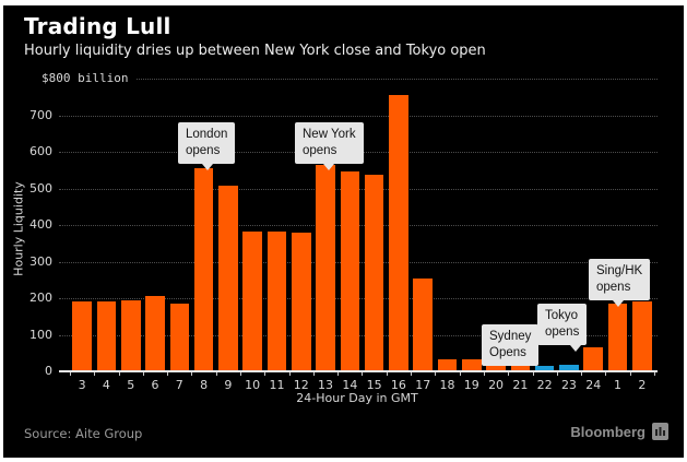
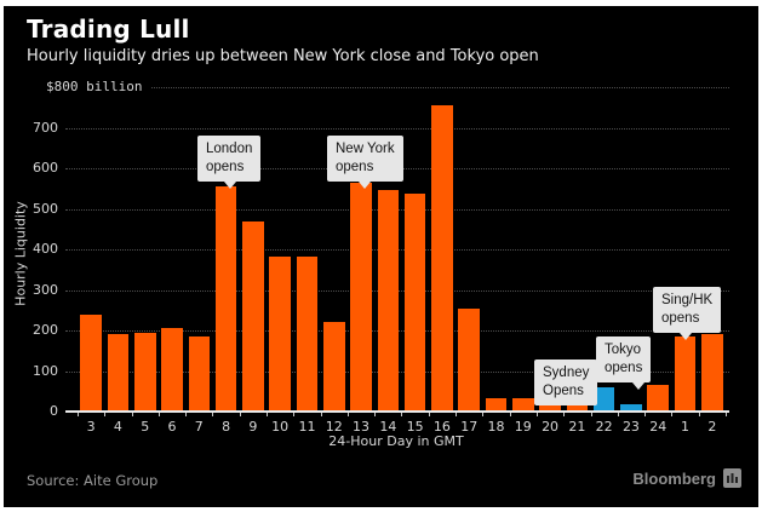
3: 190 -> 240
9: 510 -> 470
12: 380 -> 220
22: 20 -> 60
